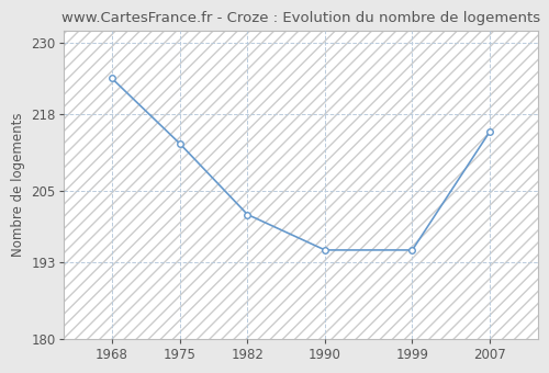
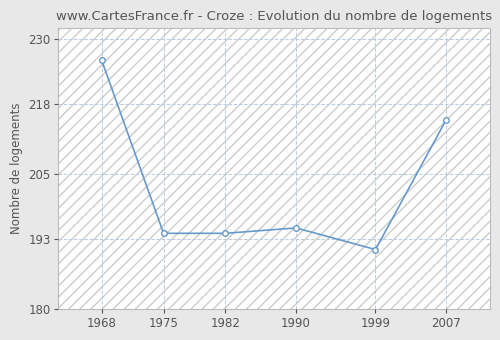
1968: 224 -> 226
1975: 213 -> 194
1982: 201 -> 194
1999: 195 -> 191
